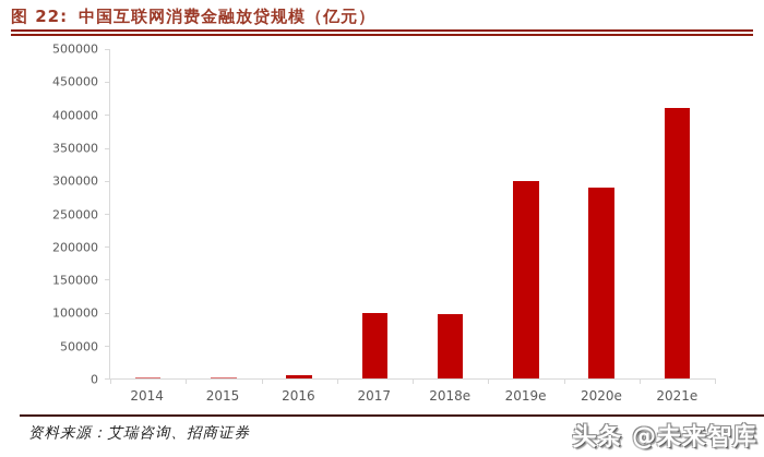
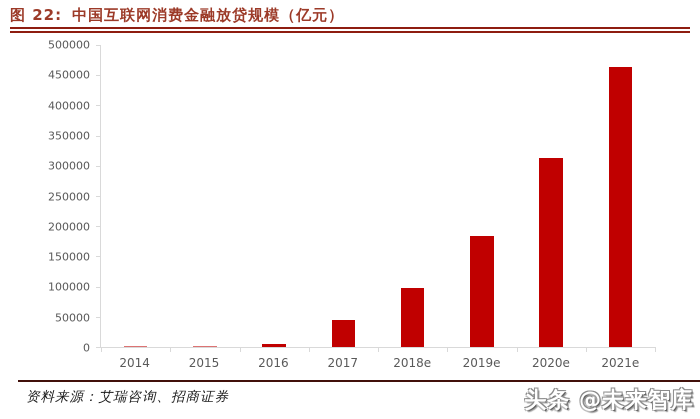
2017: 100000 -> 40000
2019e: 300000 -> 180000
2020e: 290000 -> 310000
2021e: 410000 -> 460000
